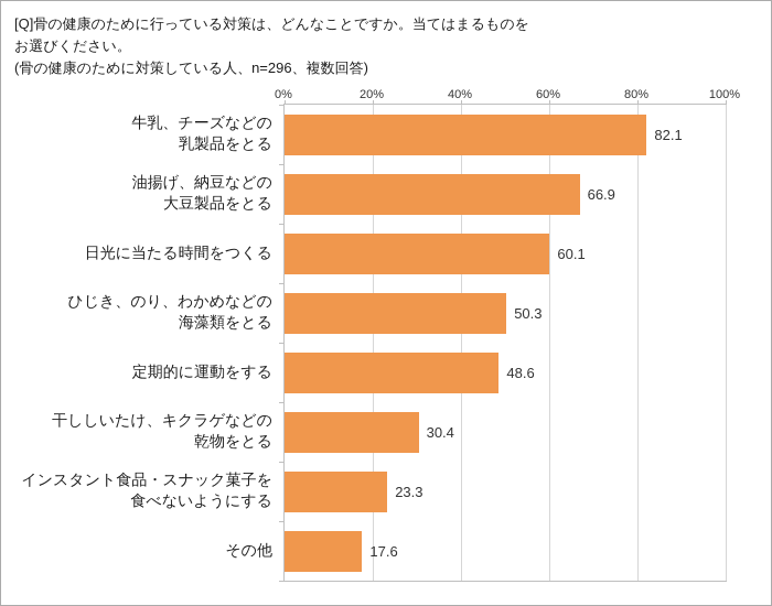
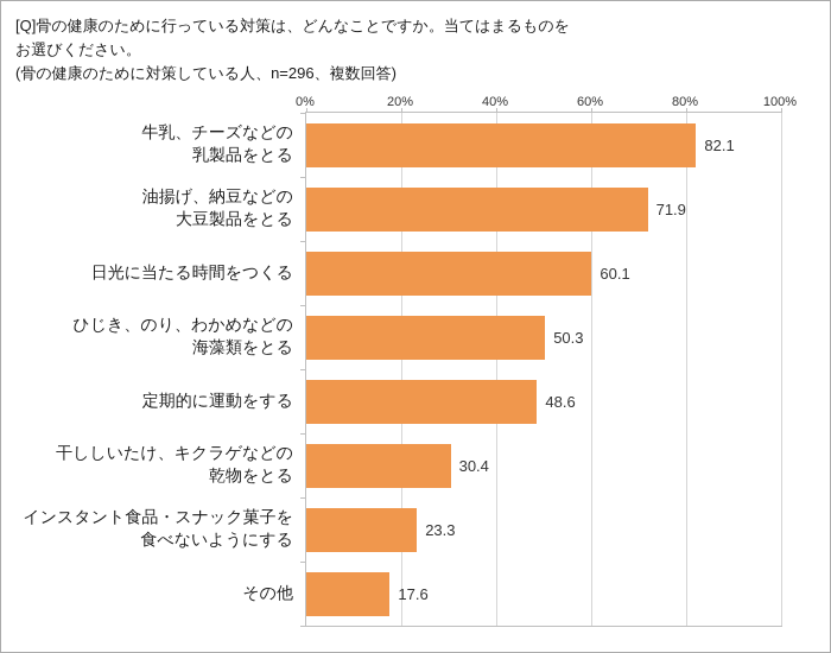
油揚げ、納豆などの大豆製品をとる: 66.9 -> 71.9
